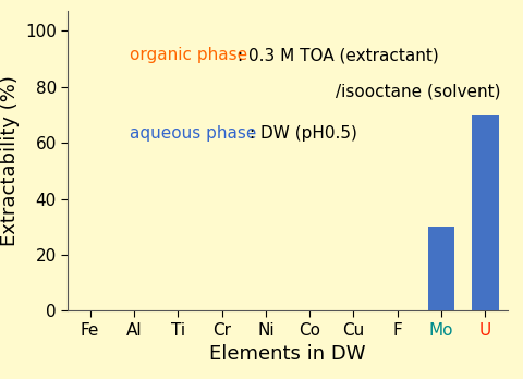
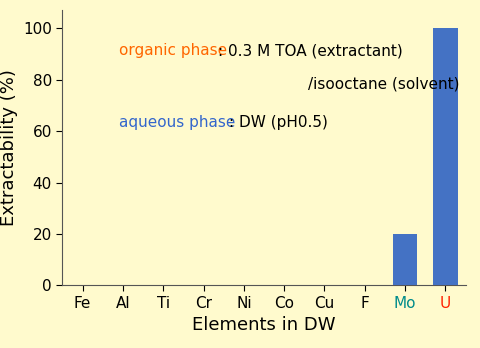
Mo: 30 -> 20
U: 70 -> 100
